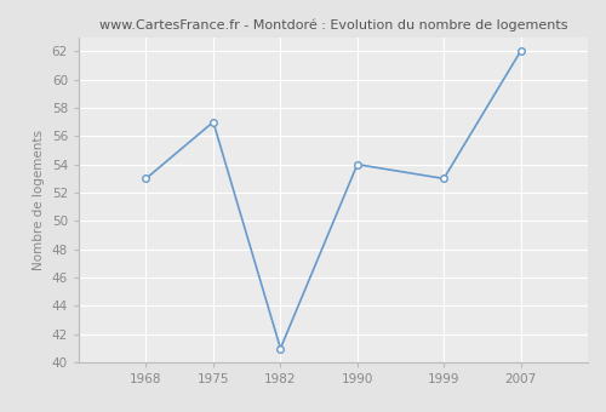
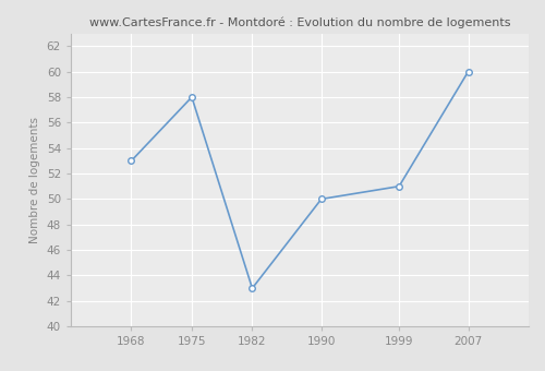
1975: 57 -> 58
1982: 41 -> 43
1990: 54 -> 50
1999: 53 -> 51
2007: 62 -> 60
